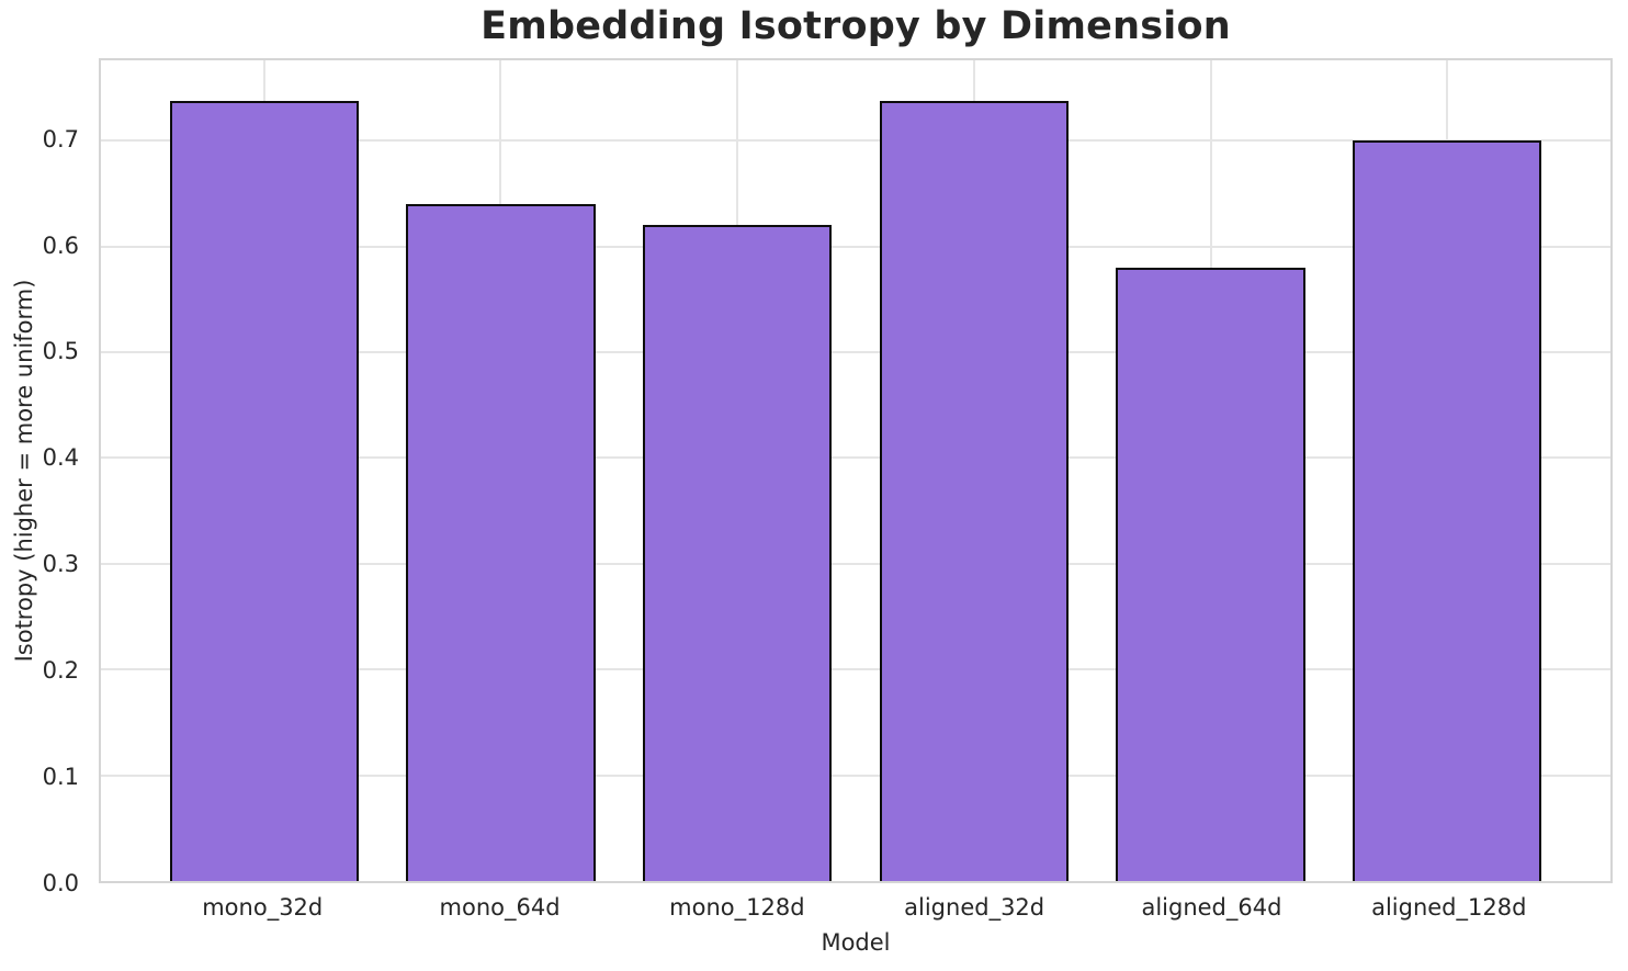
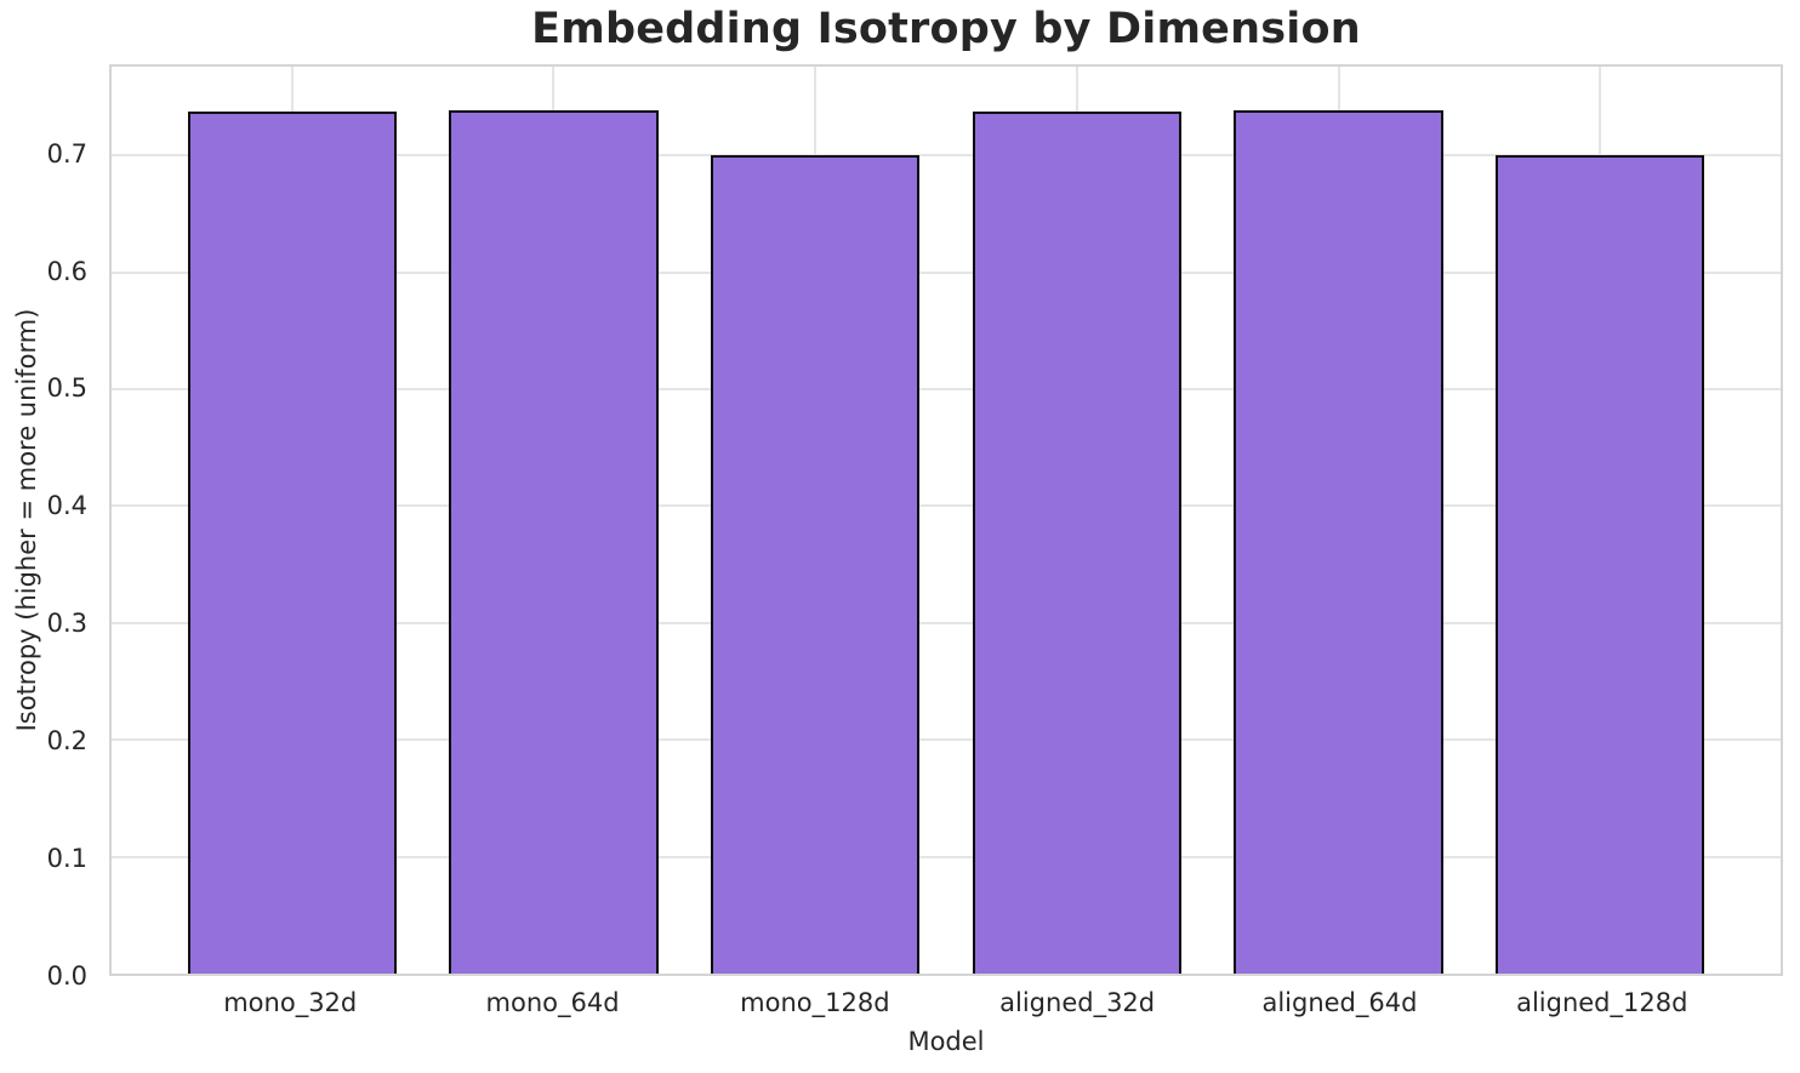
mono_64d: 0.64 -> 0.74
mono_128d: 0.62 -> 0.70
aligned_64d: 0.58 -> 0.74
